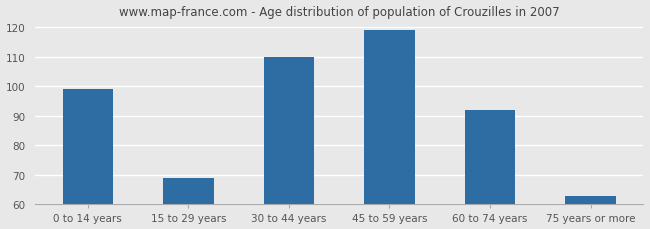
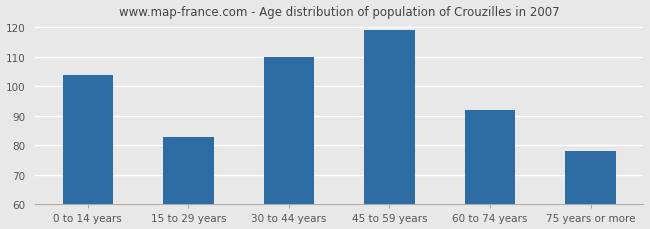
0 to 14 years: 99 -> 104
15 to 29 years: 69 -> 83
75 years or more: 63 -> 78
